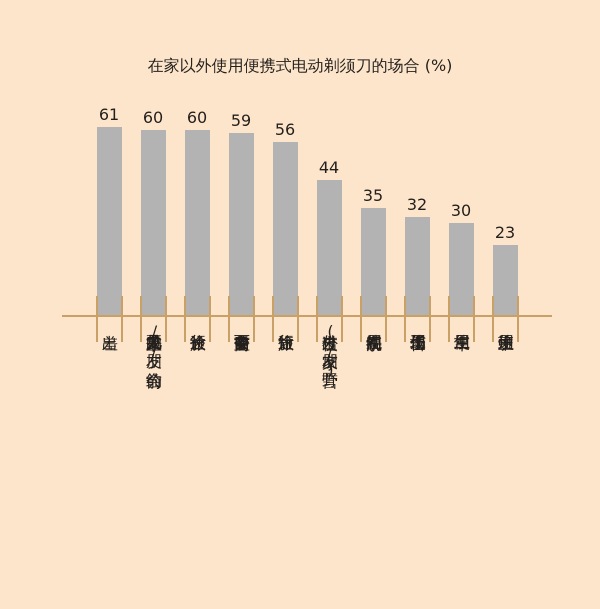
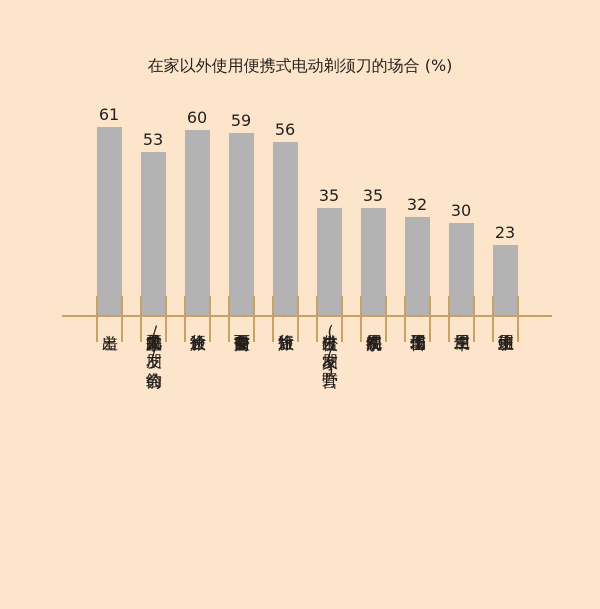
见重要的家人/朋友/约会前: 60 -> 53
外出过夜(朋友家/野营): 44 -> 35
